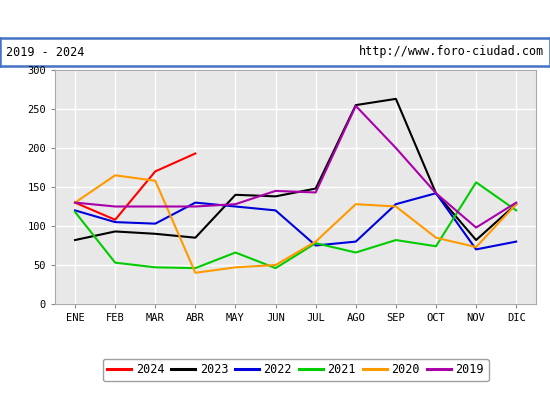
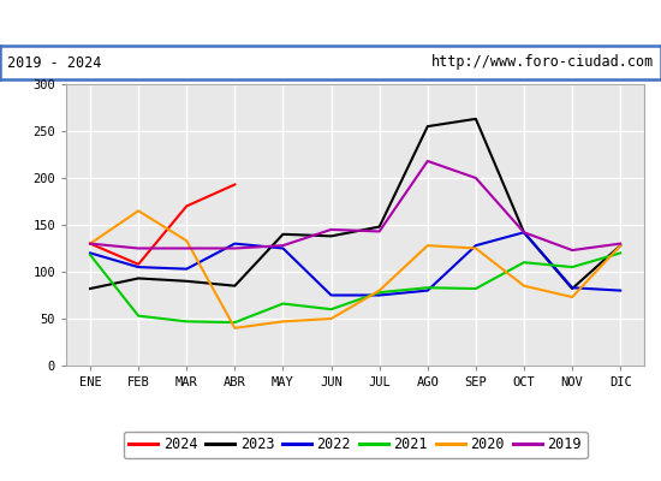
2020/MAR: 158 -> 133
2022/JUN: 120 -> 75
2021/JUN: 46 -> 60
2021/AGO: 66 -> 83
2019/AGO: 254 -> 218
2021/OCT: 74 -> 110
2022/NOV: 70 -> 83
2021/NOV: 156 -> 105
2019/NOV: 98 -> 123
